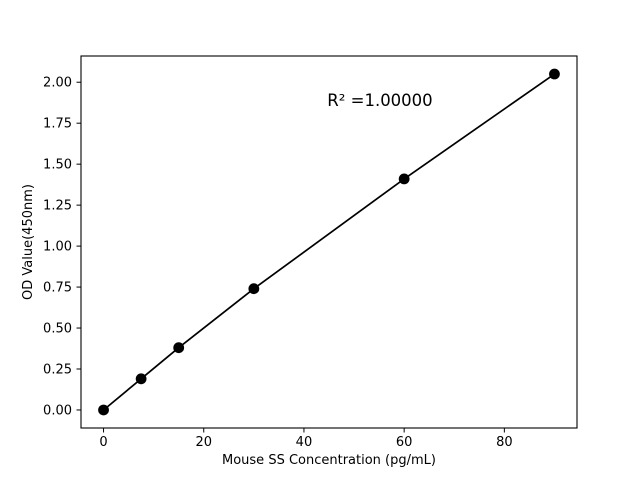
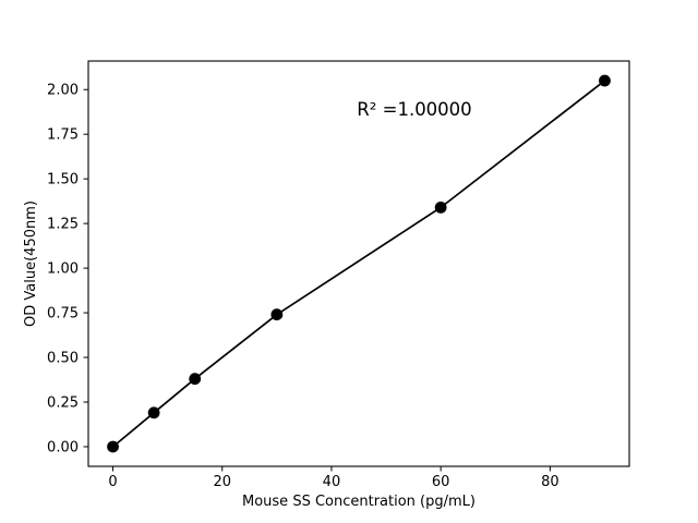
60: 1.41 -> 1.34
